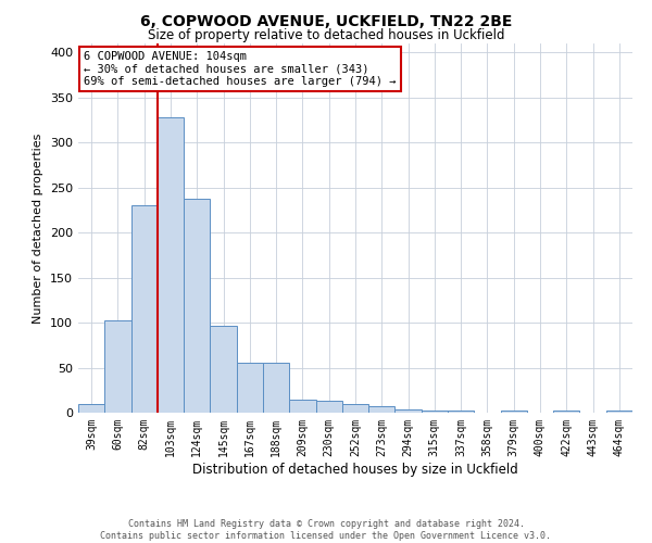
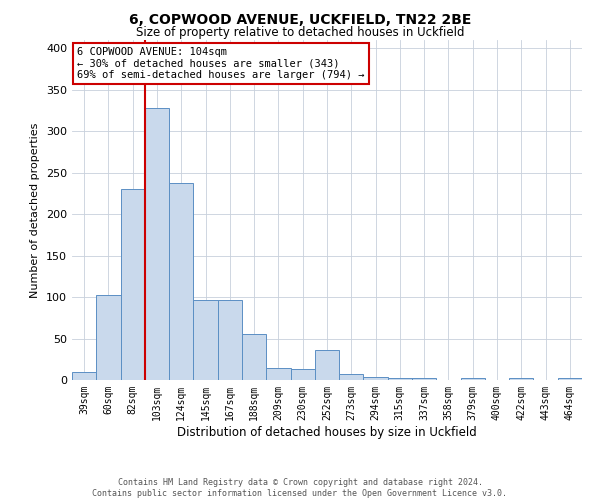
167sqm: 55 -> 96
252sqm: 10 -> 36
